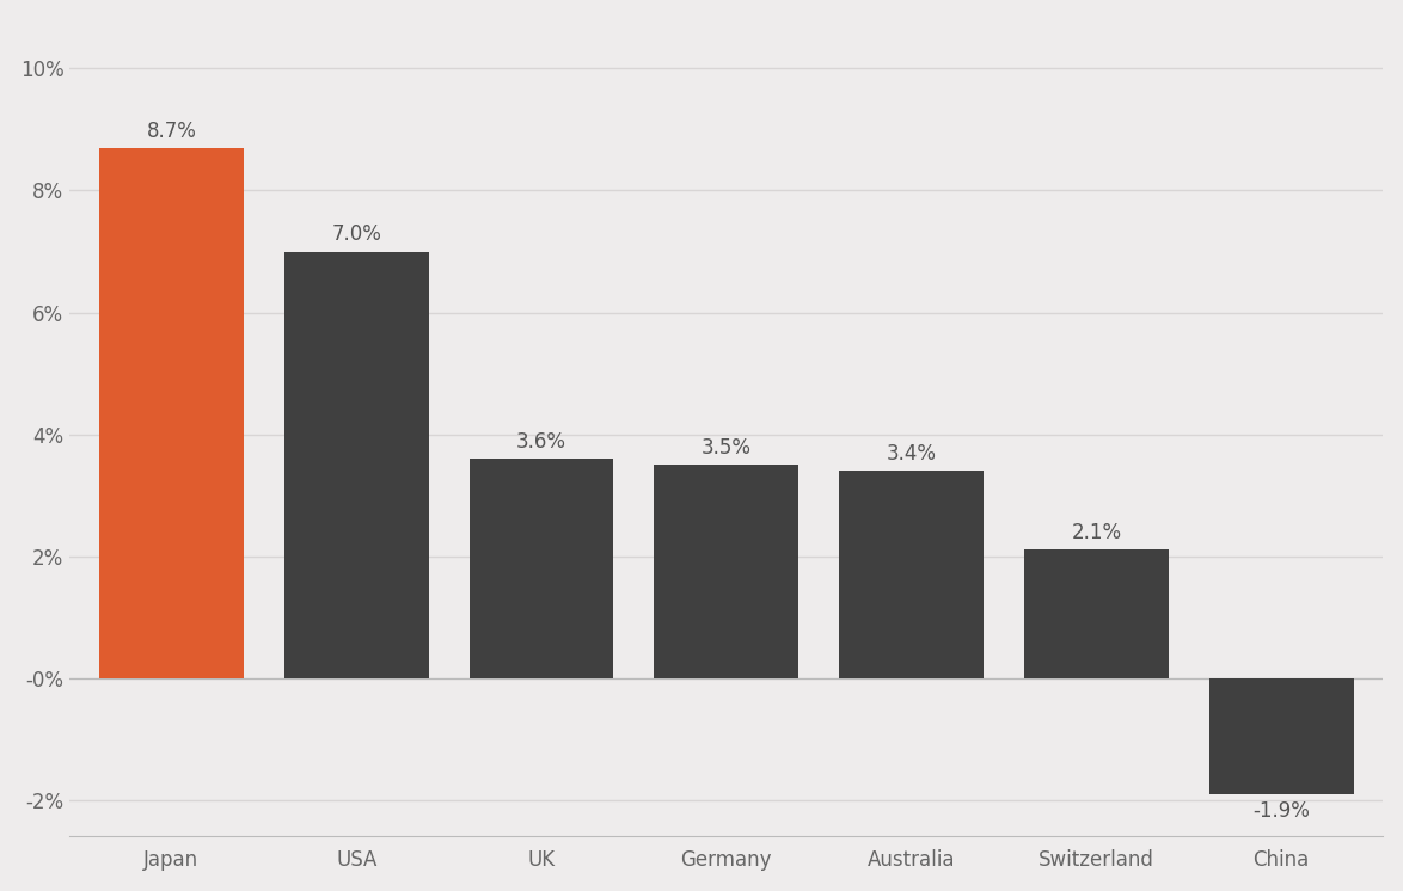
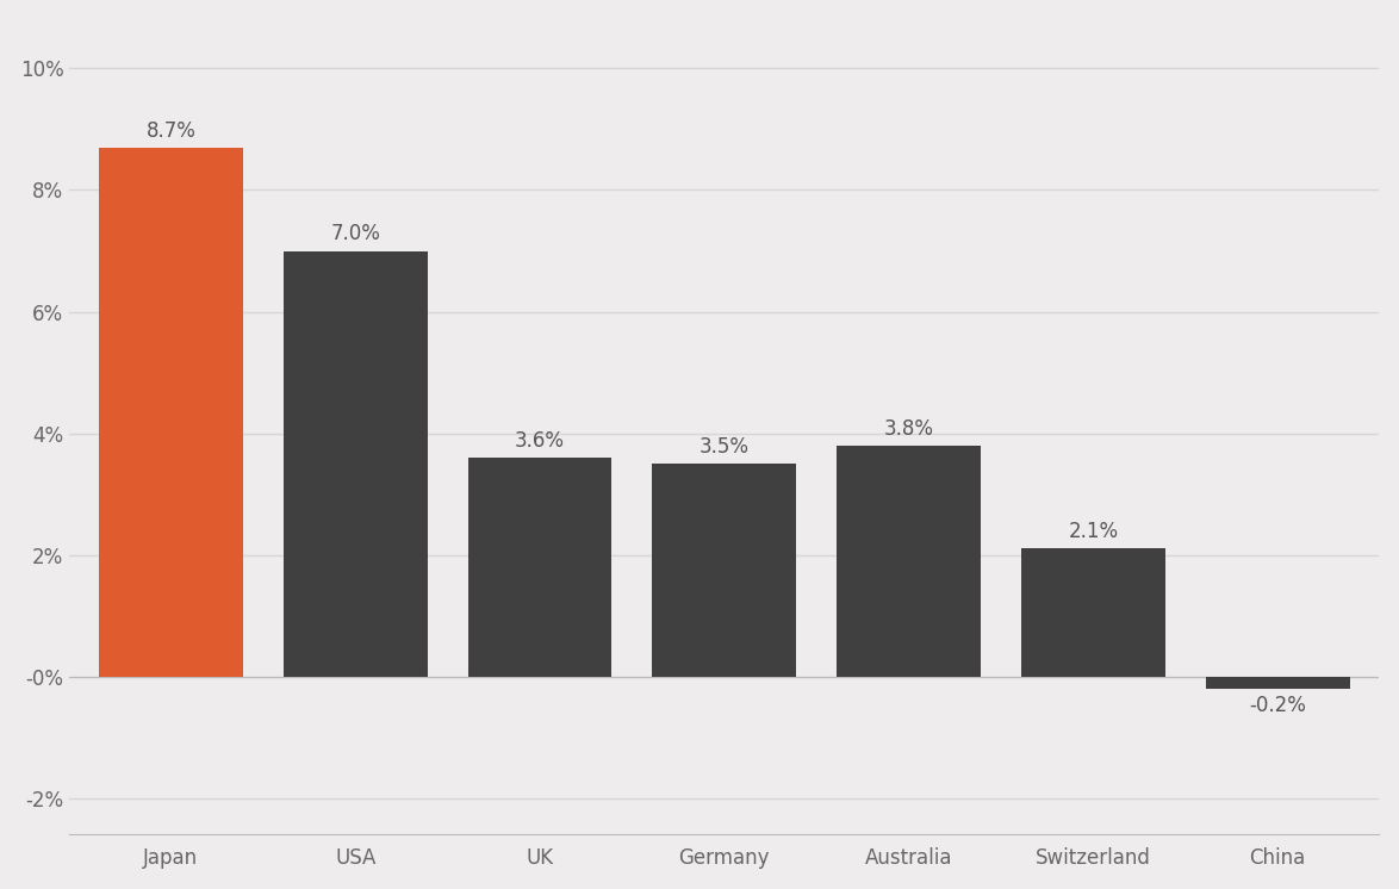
Australia: 3.4% -> 3.8%
China: -1.9% -> -0.2%
